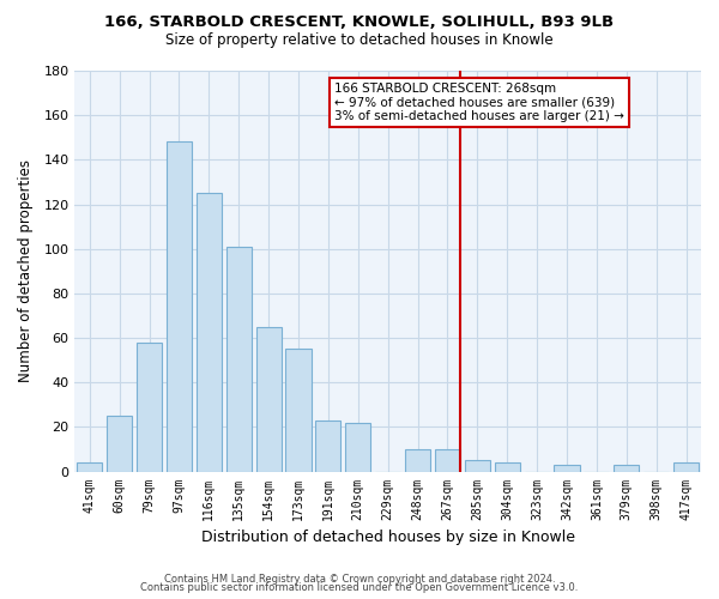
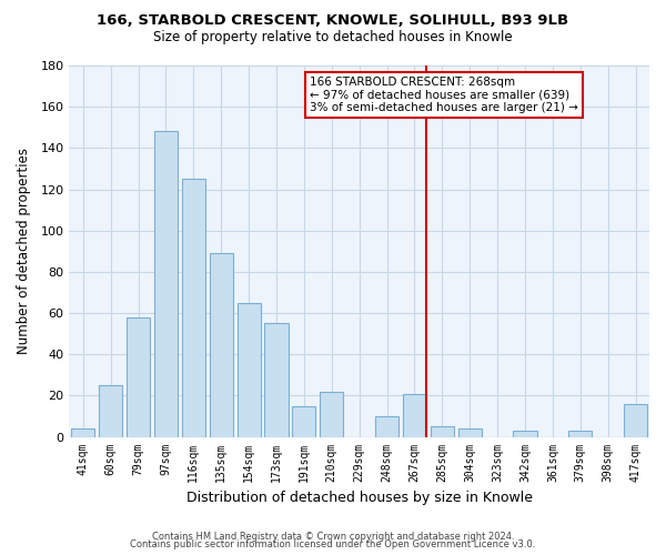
135sqm: 101 -> 89
191sqm: 23 -> 15
267sqm: 10 -> 21
417sqm: 4 -> 16
